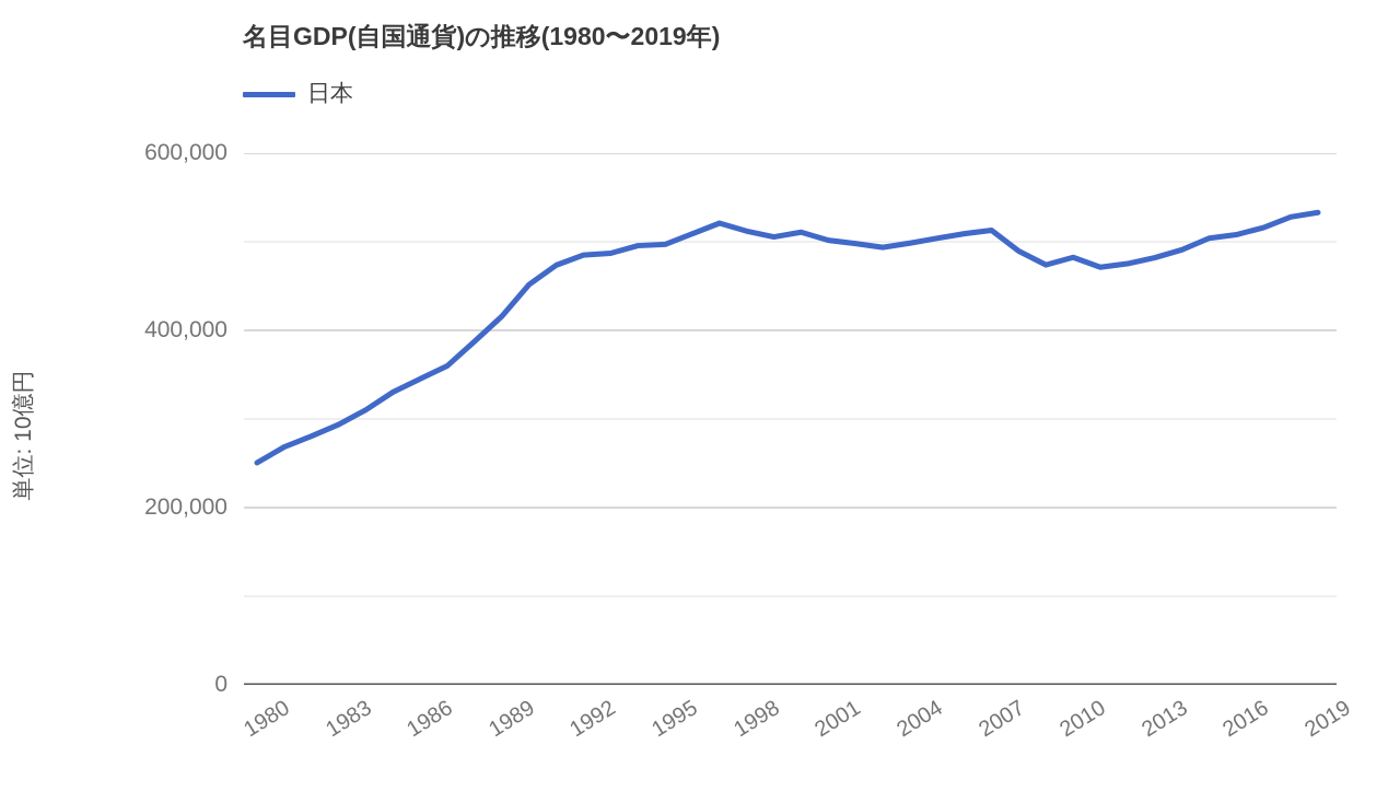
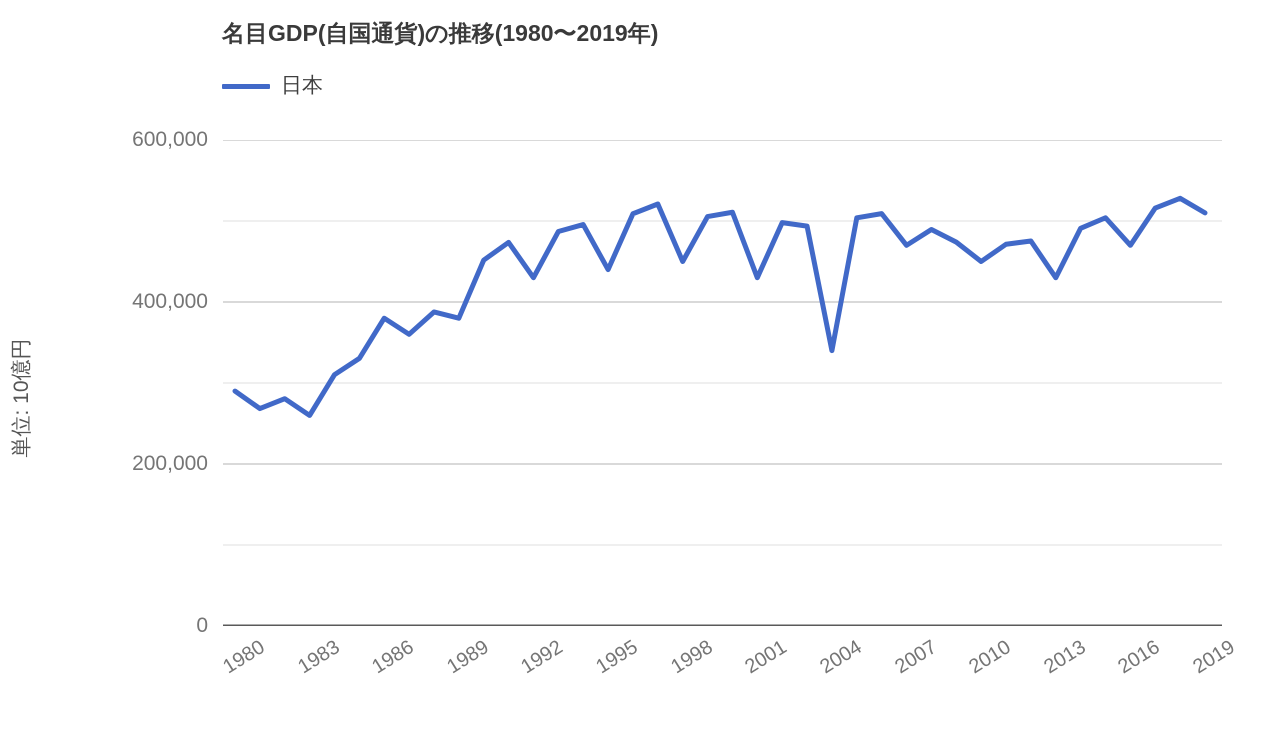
1980: 250000 -> 290000
1983: 290000 -> 260000
1986: 350000 -> 380000
1989: 420000 -> 380000
1992: 480000 -> 430000
1995: 500000 -> 440000
1998: 510000 -> 450000
2001: 500000 -> 430000
2004: 500000 -> 340000
2007: 510000 -> 470000
2010: 480000 -> 450000
2013: 480000 -> 430000
2016: 510000 -> 470000
2019: 530000 -> 510000
